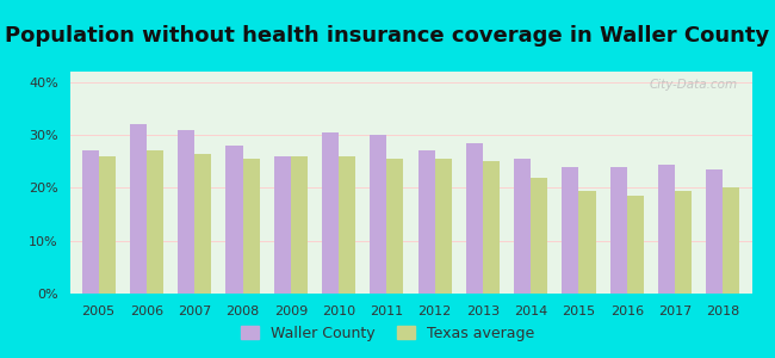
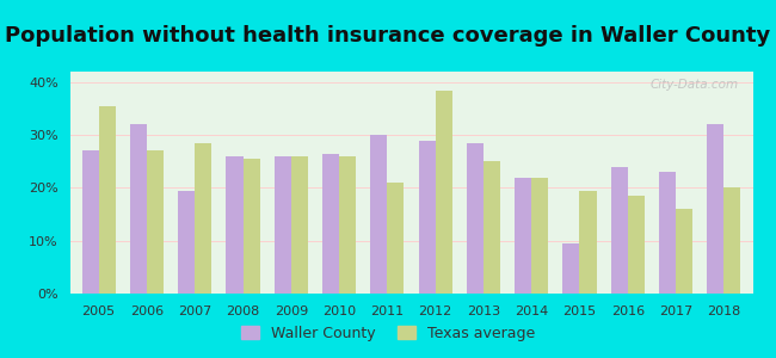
Texas average/2005: 26.0% -> 35.5%
Waller County/2007: 31.0% -> 19.5%
Texas average/2007: 26.5% -> 28.5%
Waller County/2008: 28.0% -> 26.0%
Waller County/2010: 30.5% -> 26.5%
Texas average/2011: 25.5% -> 21.0%
Waller County/2012: 27.0% -> 29.0%
Texas average/2012: 25.5% -> 38.5%
Waller County/2014: 25.5% -> 22.0%
Waller County/2015: 24.0% -> 9.5%
Waller County/2017: 24.5% -> 23.0%
Texas average/2017: 19.5% -> 16.0%
Waller County/2018: 23.5% -> 32.0%
